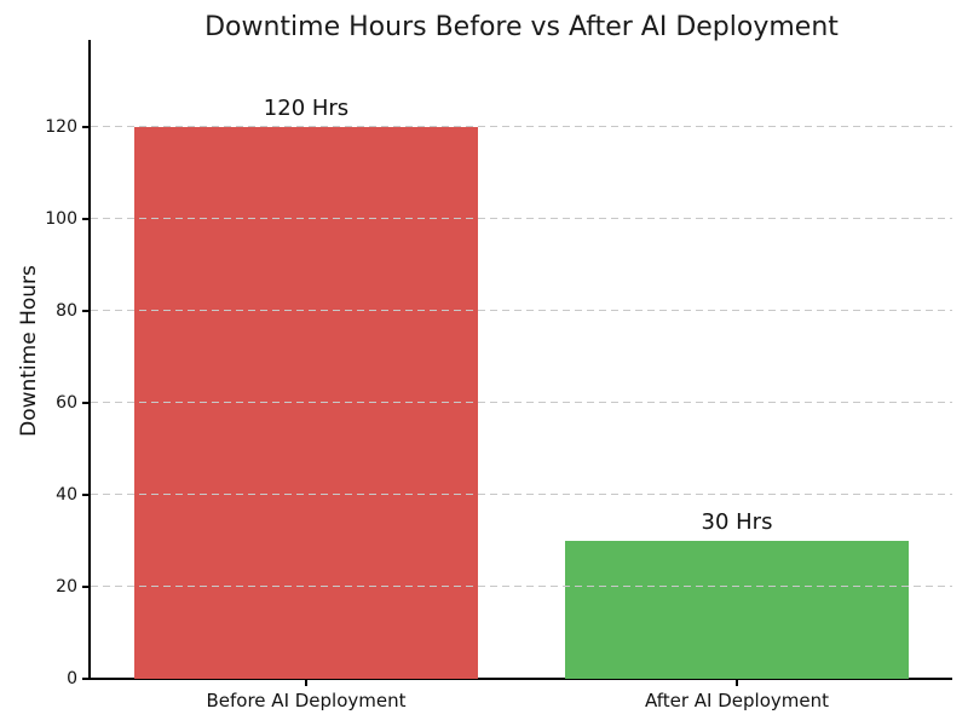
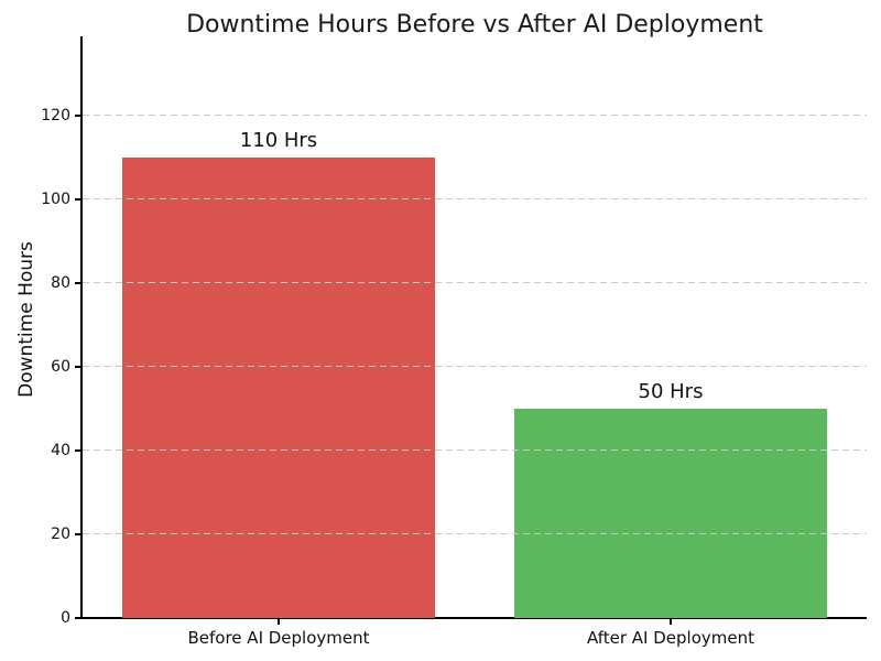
Before AI Deployment: 120 -> 110
After AI Deployment: 30 -> 50
